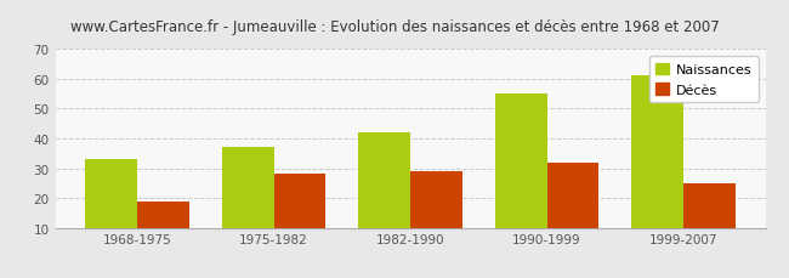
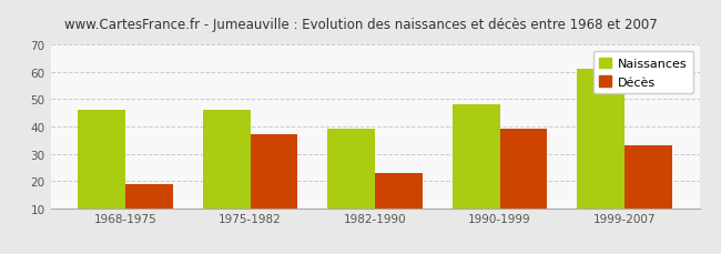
Naissances/1968-1975: 33 -> 46
Naissances/1975-1982: 37 -> 46
Décès/1975-1982: 28 -> 37
Naissances/1982-1990: 42 -> 39
Décès/1982-1990: 29 -> 23
Naissances/1990-1999: 55 -> 48
Décès/1990-1999: 32 -> 39
Décès/1999-2007: 25 -> 33
